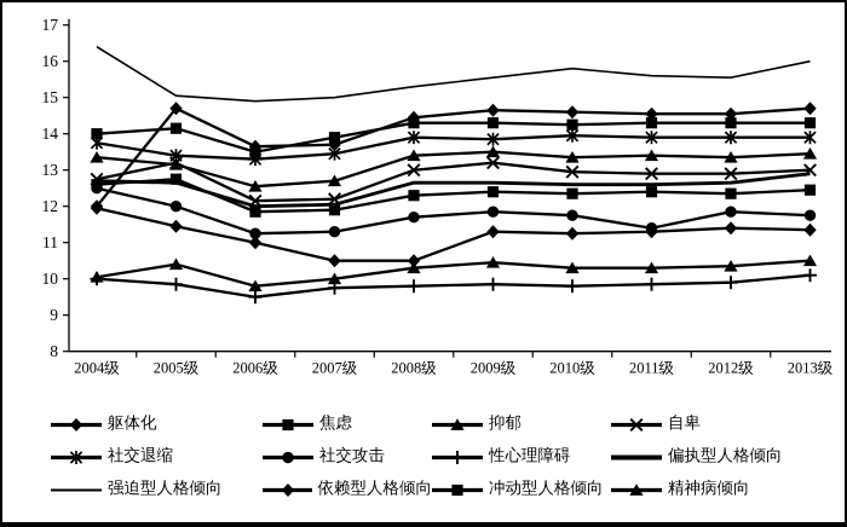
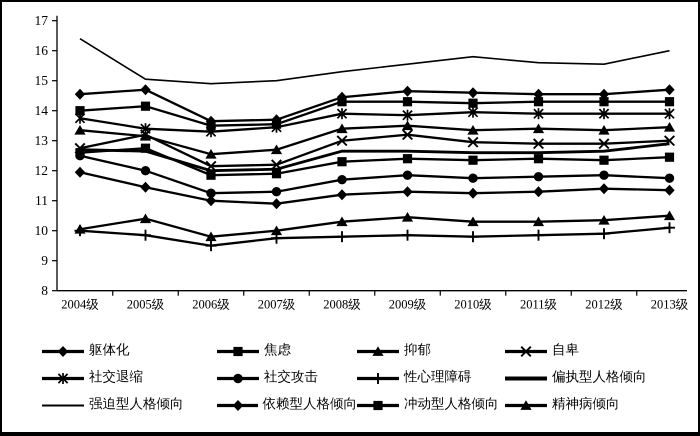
躯体化/2004级: 12.0 -> 14.6
焦虑/2007级: 13.9 -> 13.6
依赖型人格倾向/2007级: 10.5 -> 10.9
依赖型人格倾向/2008级: 10.5 -> 11.2
社交攻击/2011级: 11.4 -> 11.8
